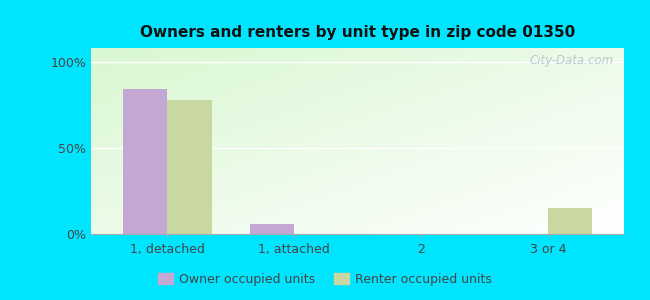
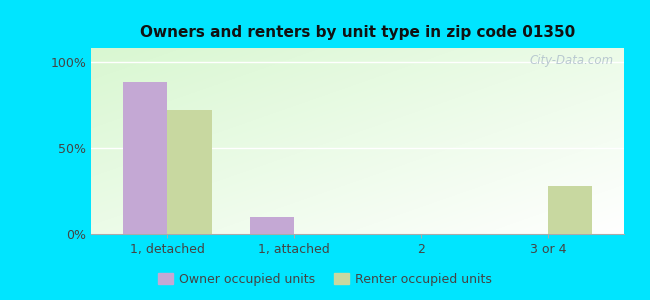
Owner occupied units/1, detached: 84% -> 88%
Renter occupied units/1, detached: 78% -> 72%
Owner occupied units/1, attached: 6% -> 10%
Renter occupied units/3 or 4: 15% -> 28%
